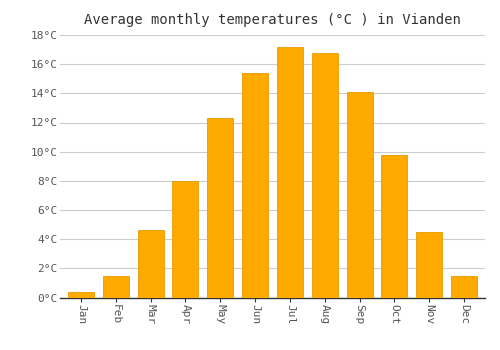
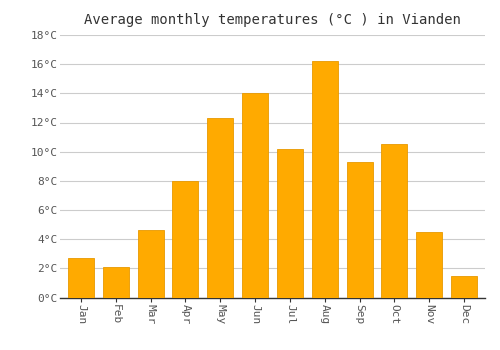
Jan: 0.4°C -> 2.7°C
Feb: 1.5°C -> 2.1°C
Jun: 15.4°C -> 14.0°C
Jul: 17.2°C -> 10.2°C
Aug: 16.8°C -> 16.2°C
Sep: 14.1°C -> 9.3°C
Oct: 9.8°C -> 10.5°C
